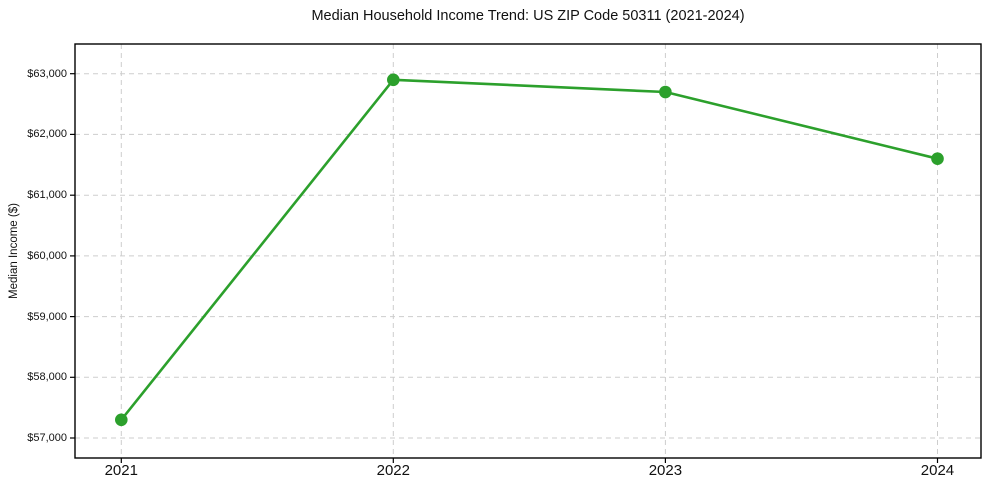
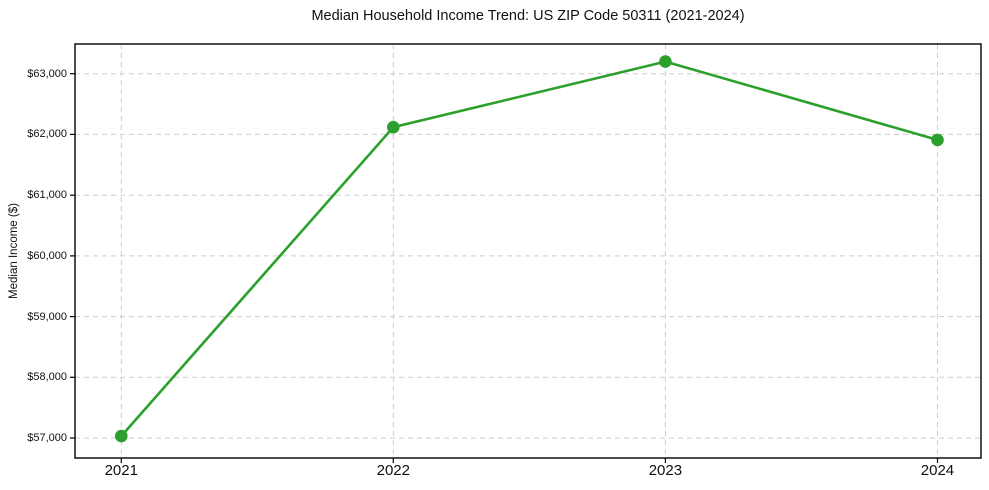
2021: $57300 -> $57000
2022: $62900 -> $62100
2023: $62700 -> $63200
2024: $61600 -> $61900
